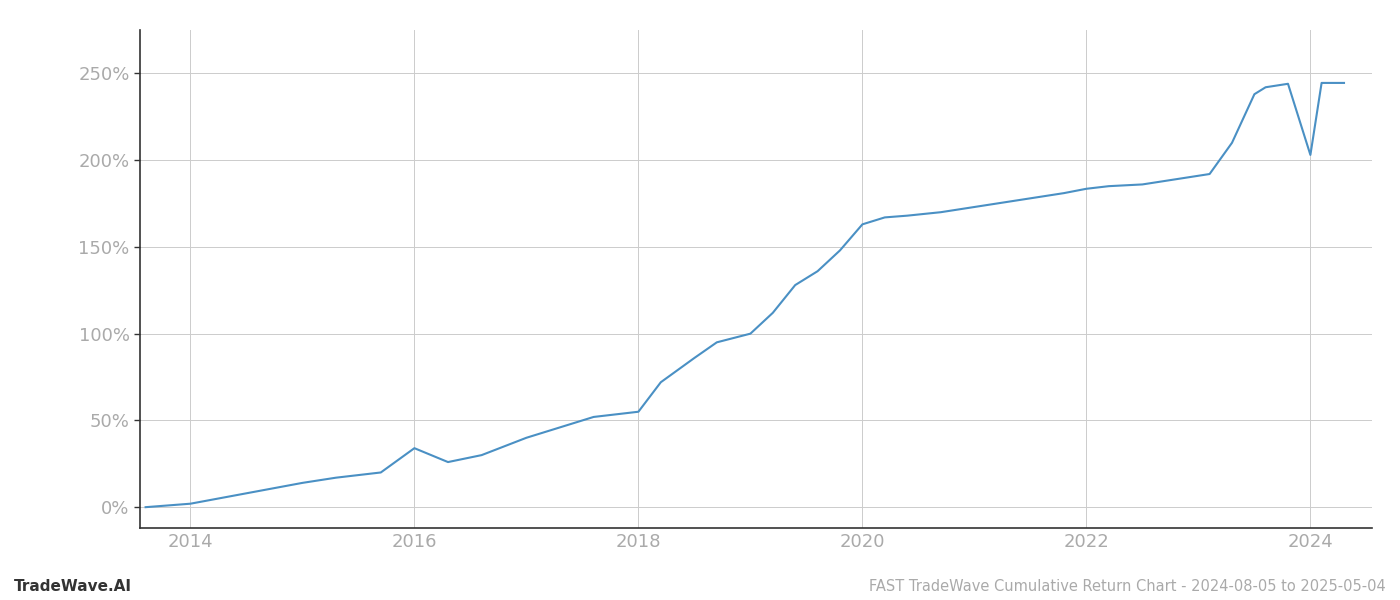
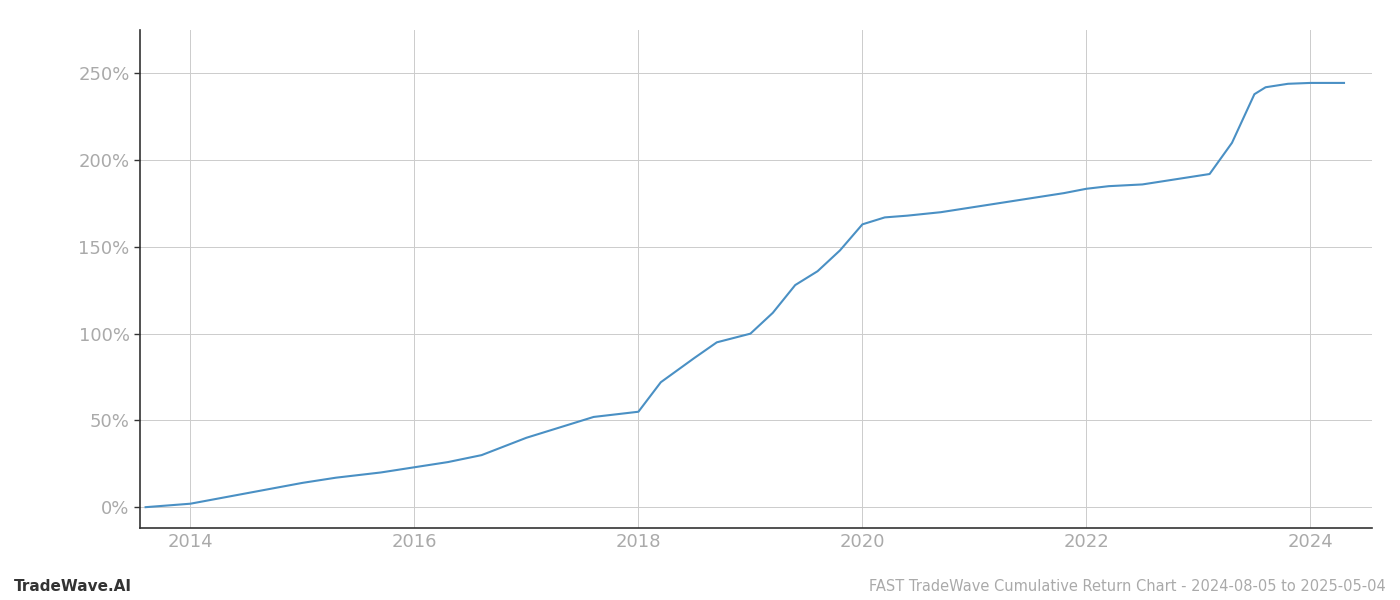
2016: 34% -> 23%
2024: 203% -> 244%
